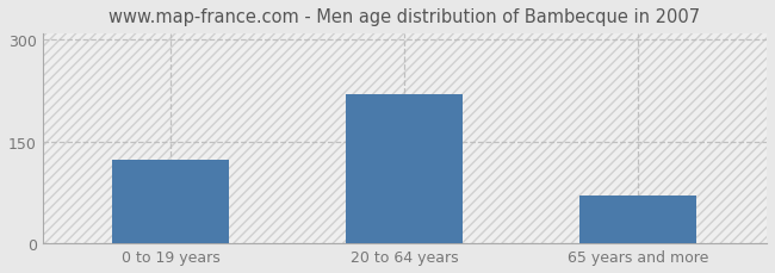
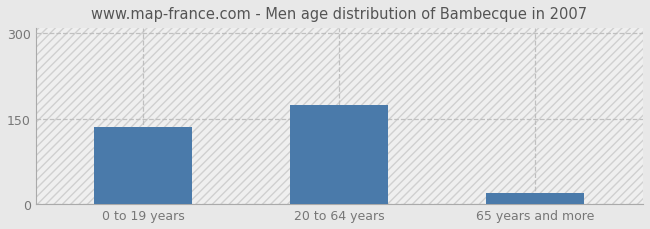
0 to 19 years: 124 -> 136
20 to 64 years: 220 -> 175
65 years and more: 70 -> 20
